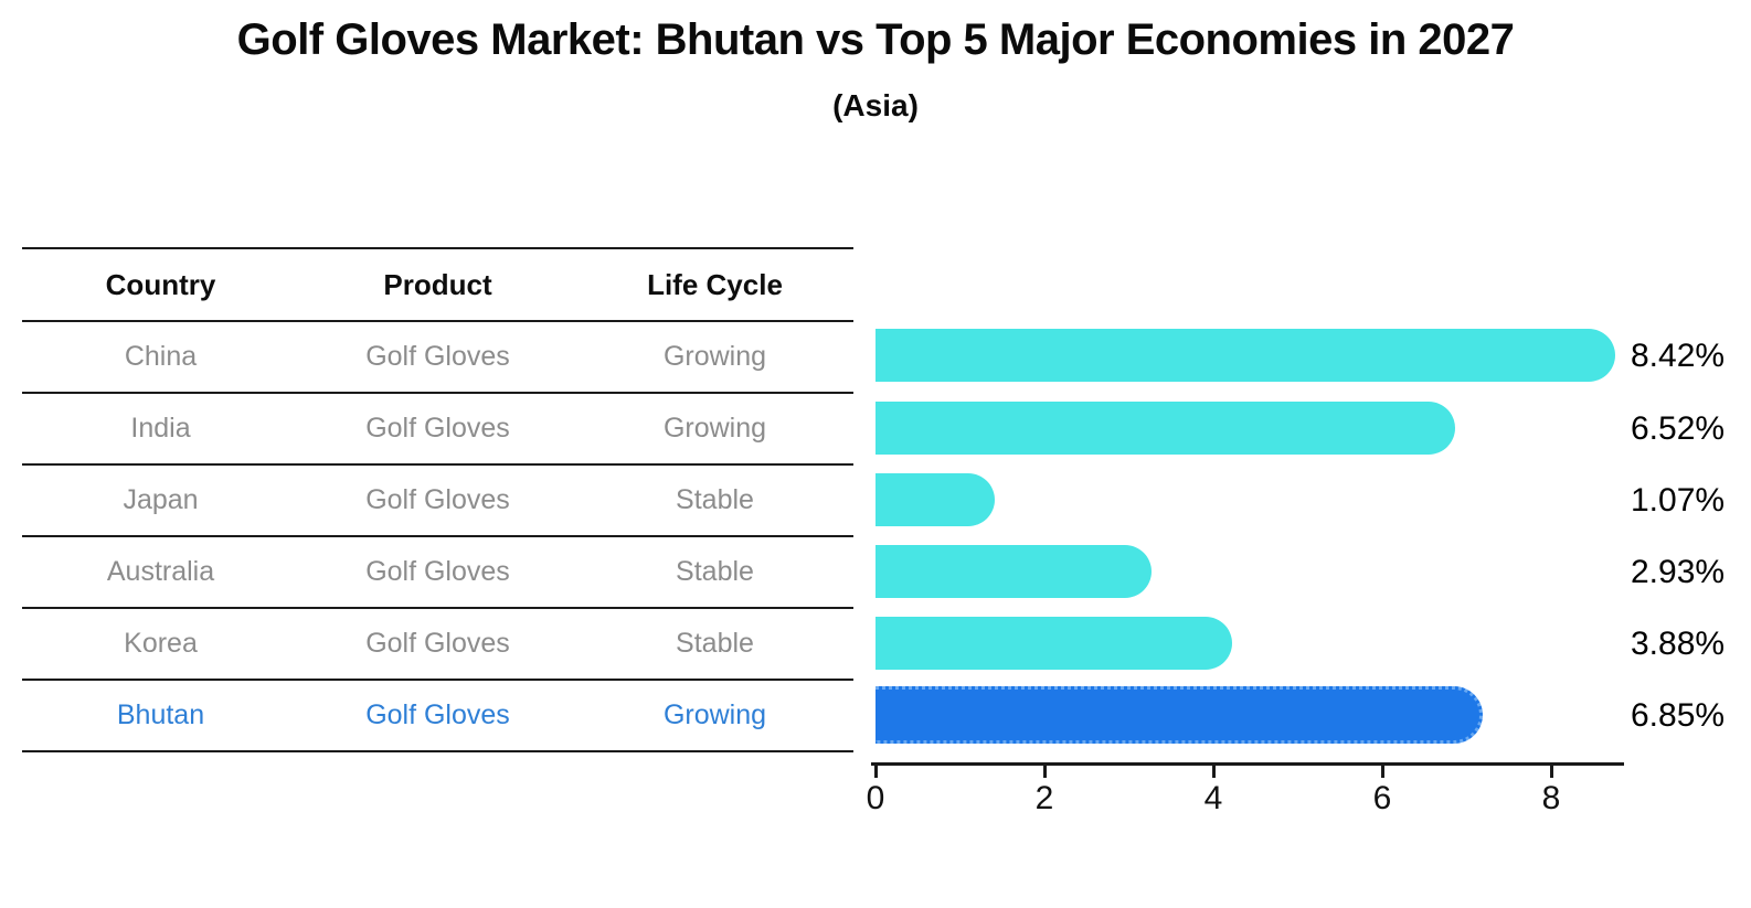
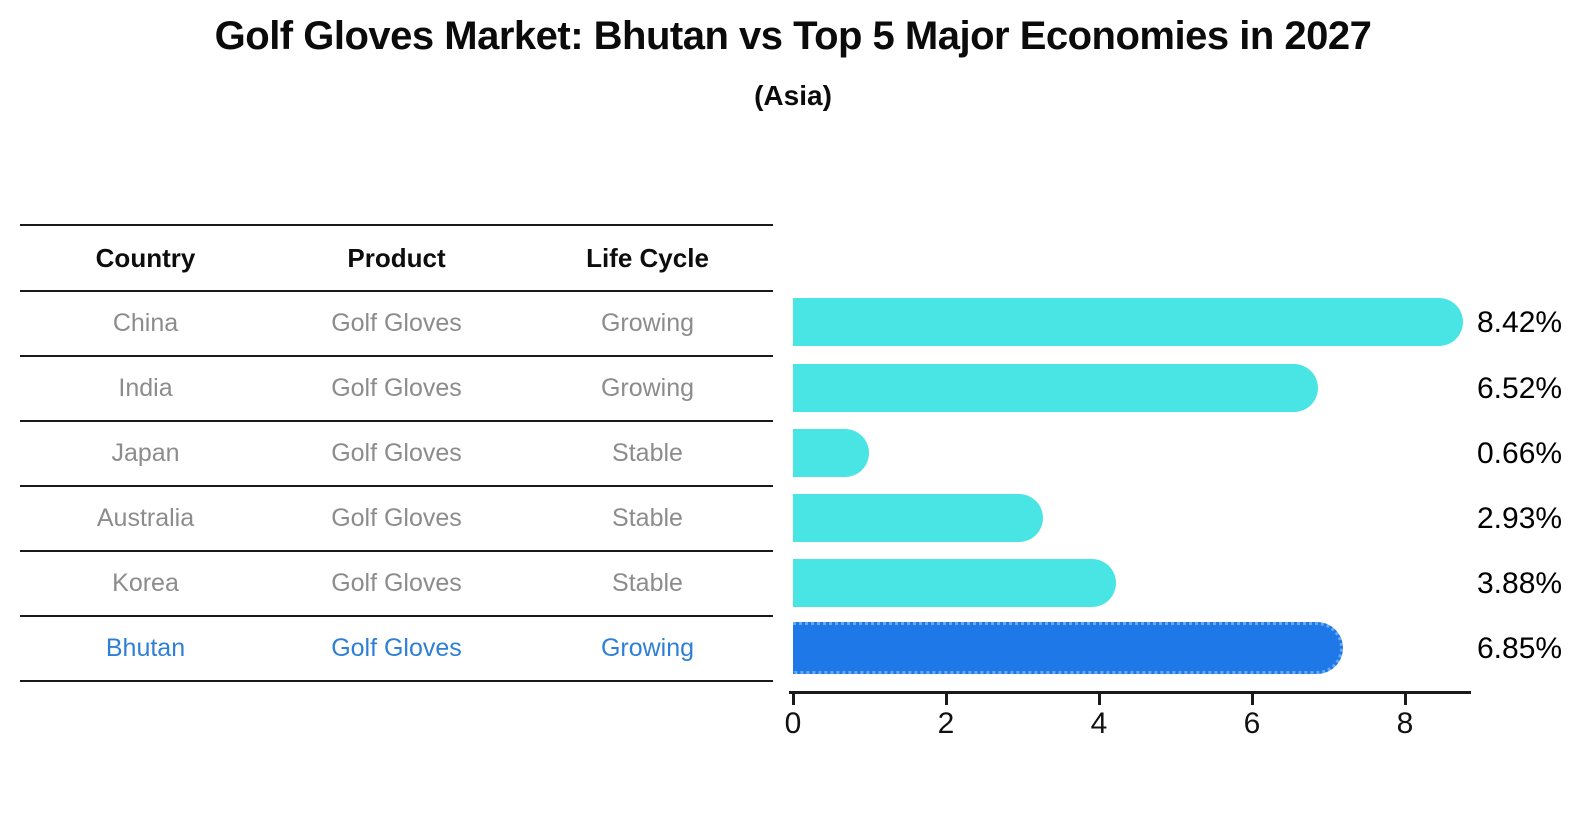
Japan: 1.07% -> 0.66%
